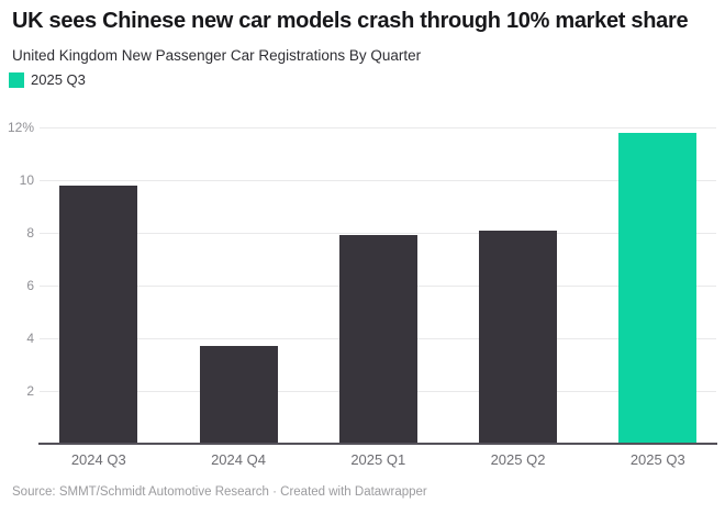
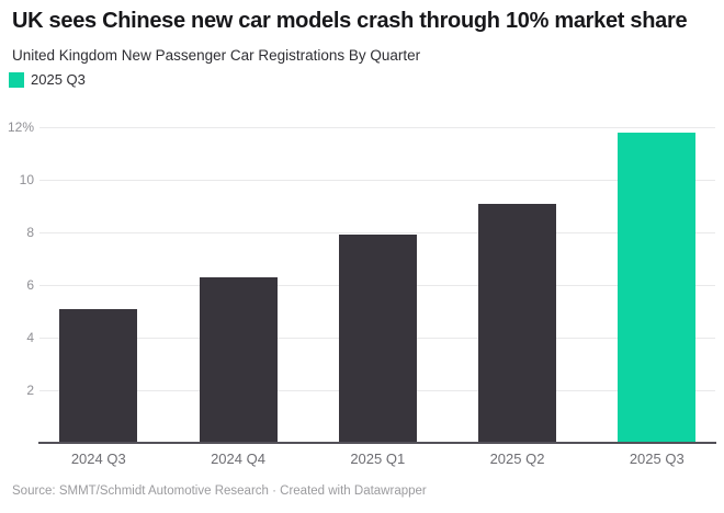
2024 Q3: 9.8% -> 5.1%
2024 Q4: 3.7% -> 6.3%
2025 Q2: 8.1% -> 9.1%
